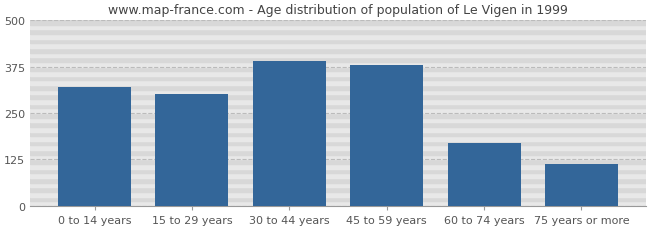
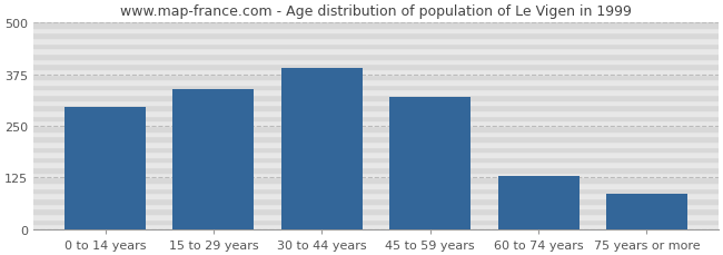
0 to 14 years: 320 -> 295
15 to 29 years: 300 -> 340
45 to 59 years: 380 -> 320
60 to 74 years: 168 -> 130
75 years or more: 113 -> 85
